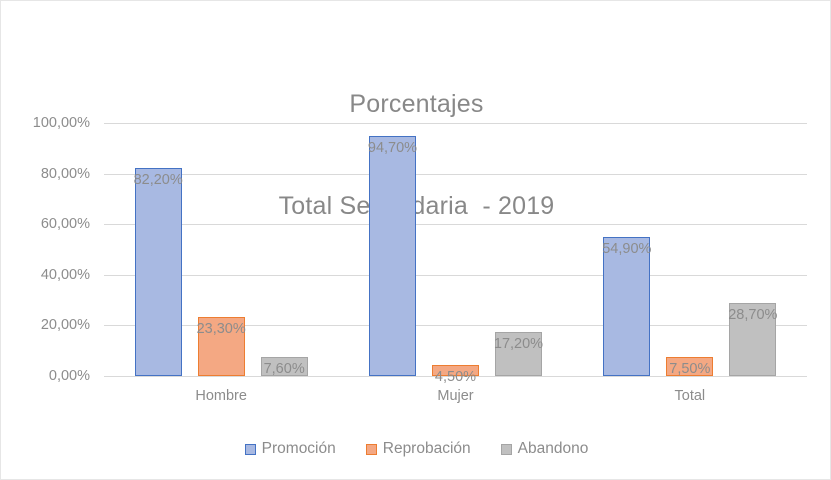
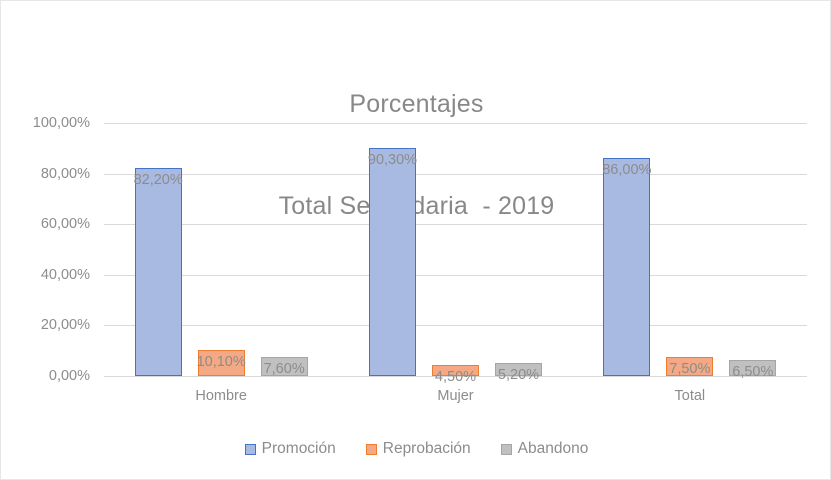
Reprobación/Hombre: 23,30% -> 10,10%
Promoción/Mujer: 94,70% -> 90,30%
Abandono/Mujer: 17,20% -> 5,20%
Promoción/Total: 54,90% -> 86,00%
Abandono/Total: 28,70% -> 6,50%
